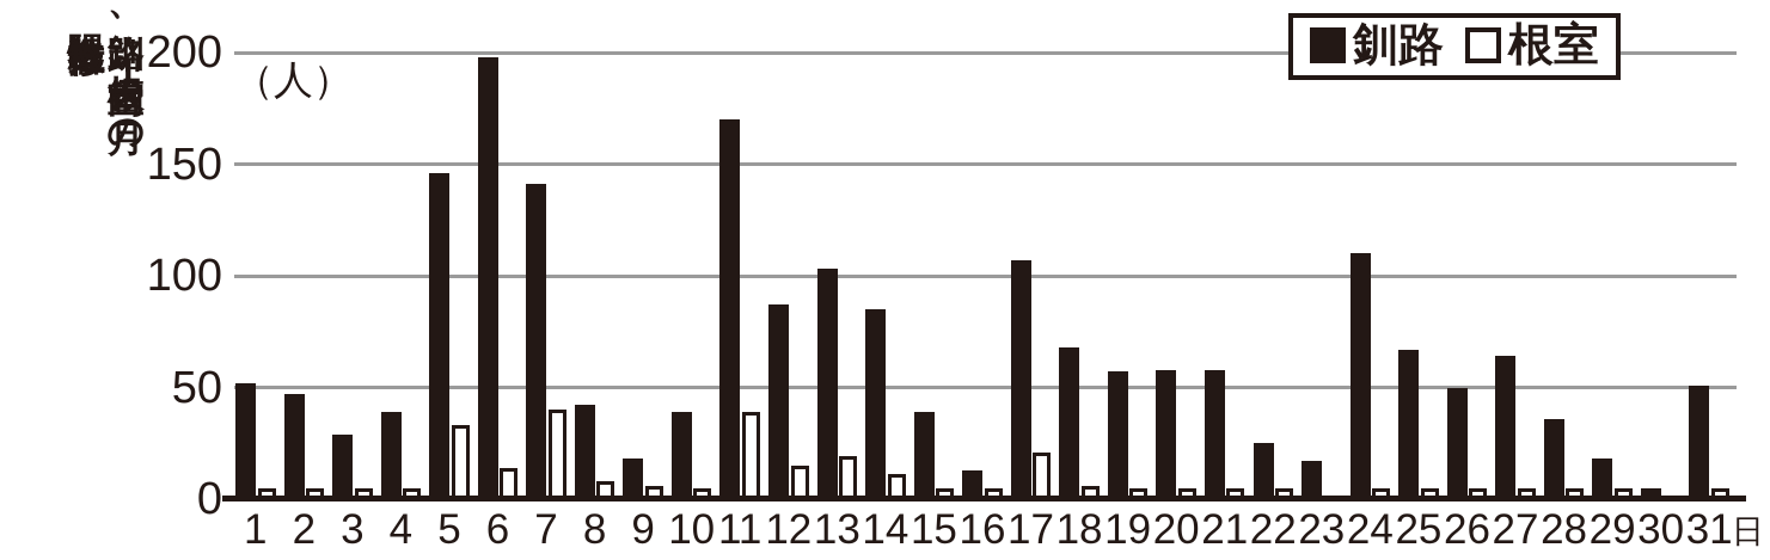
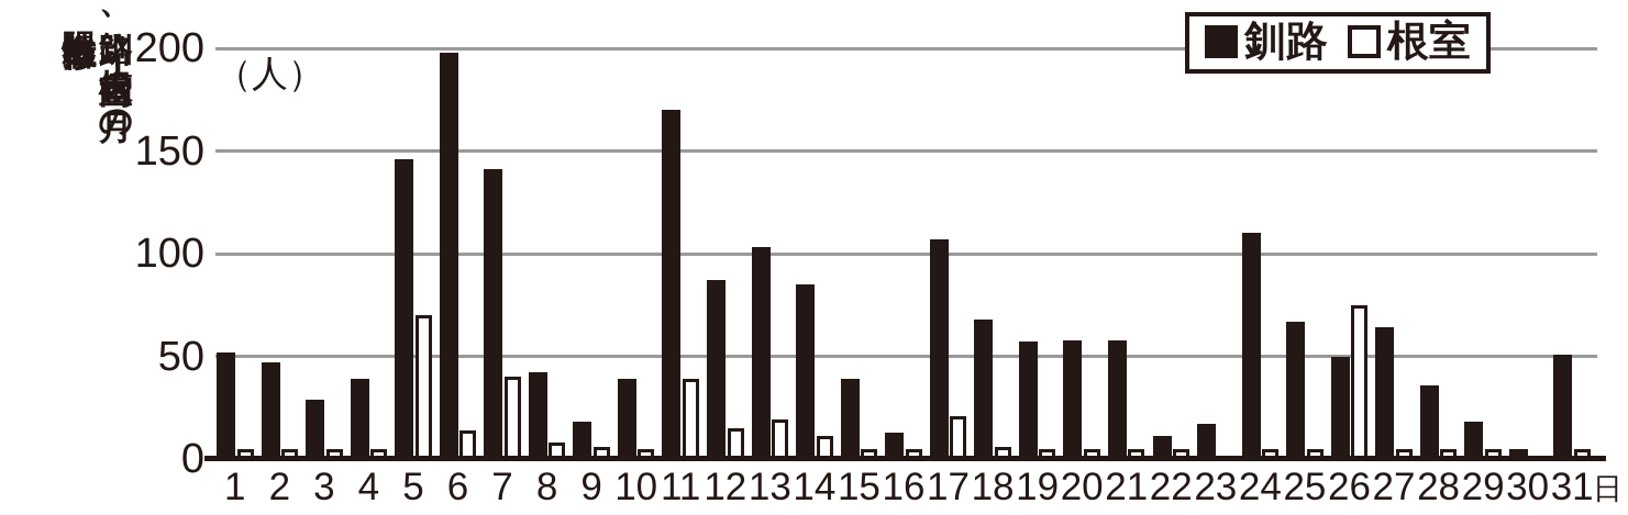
根室/5: 33 -> 70
釧路/22: 25 -> 11
根室/26: 2 -> 75
